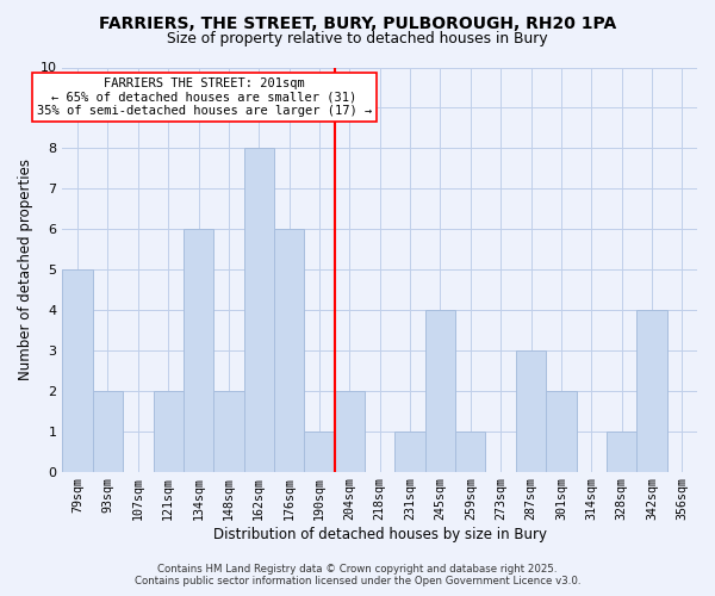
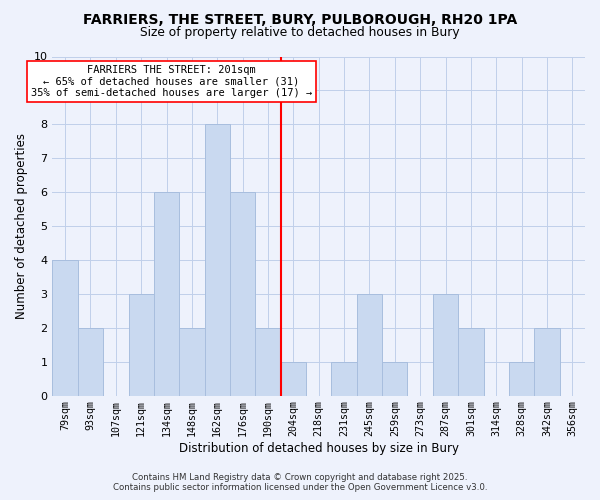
79sqm: 5 -> 4
121sqm: 2 -> 3
190sqm: 1 -> 2
204sqm: 2 -> 1
245sqm: 4 -> 3
342sqm: 4 -> 2
